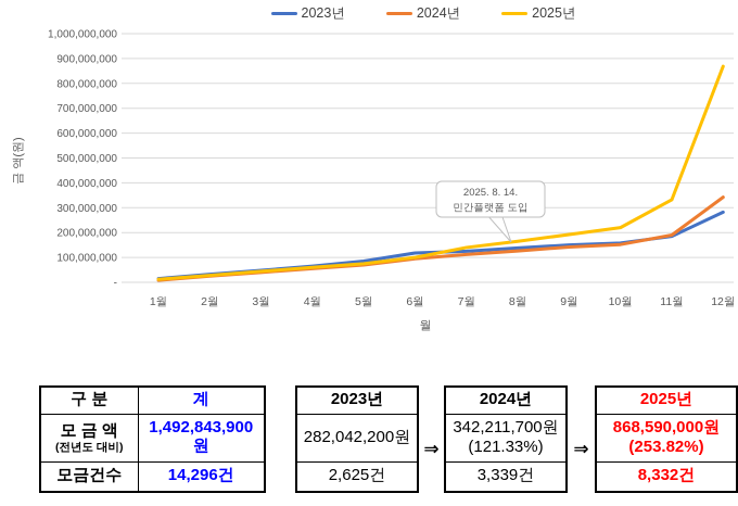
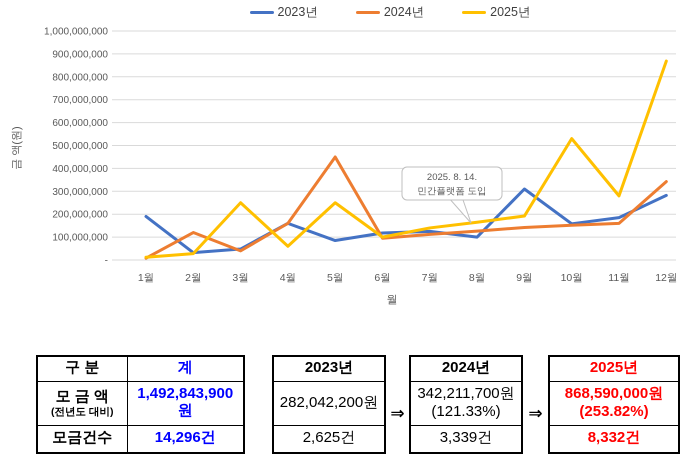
2023년/1월: 20000000 -> 190000000
2024년/2월: 20000000 -> 120000000
2025년/3월: 40000000 -> 250000000
2023년/4월: 60000000 -> 160000000
2024년/4월: 60000000 -> 160000000
2024년/5월: 70000000 -> 450000000
2025년/5월: 80000000 -> 250000000
2023년/8월: 140000000 -> 100000000
2023년/9월: 150000000 -> 310000000
2025년/10월: 220000000 -> 530000000
2024년/11월: 190000000 -> 160000000
2025년/11월: 330000000 -> 280000000
